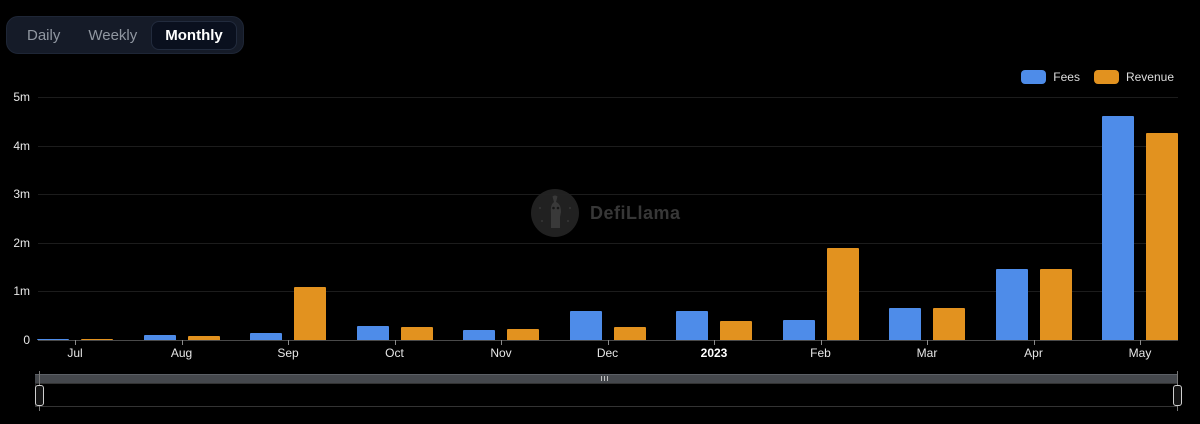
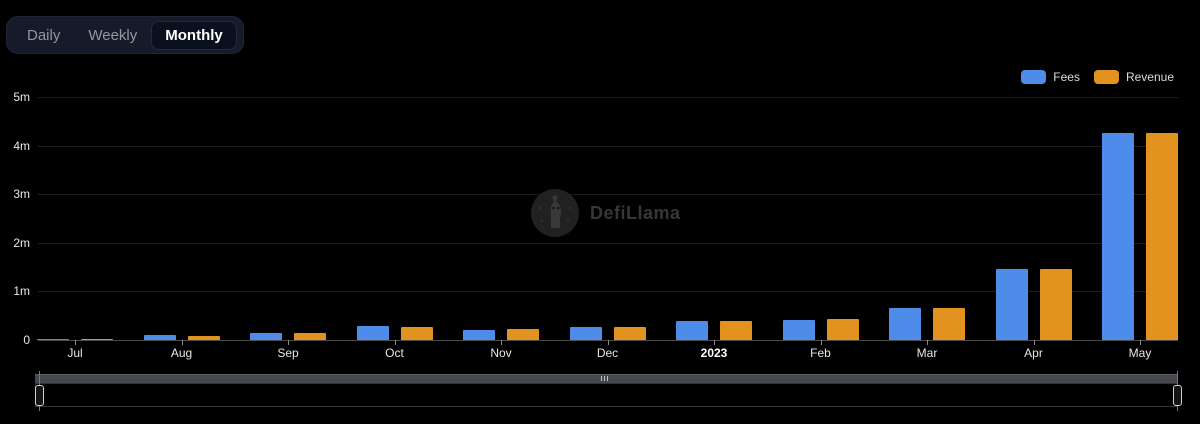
Revenue/Sep: 1.1m -> 0.1m
Fees/Dec: 0.6m -> 0.3m
Fees/2023: 0.6m -> 0.4m
Revenue/Feb: 1.9m -> 0.4m
Fees/May: 4.6m -> 4.3m
